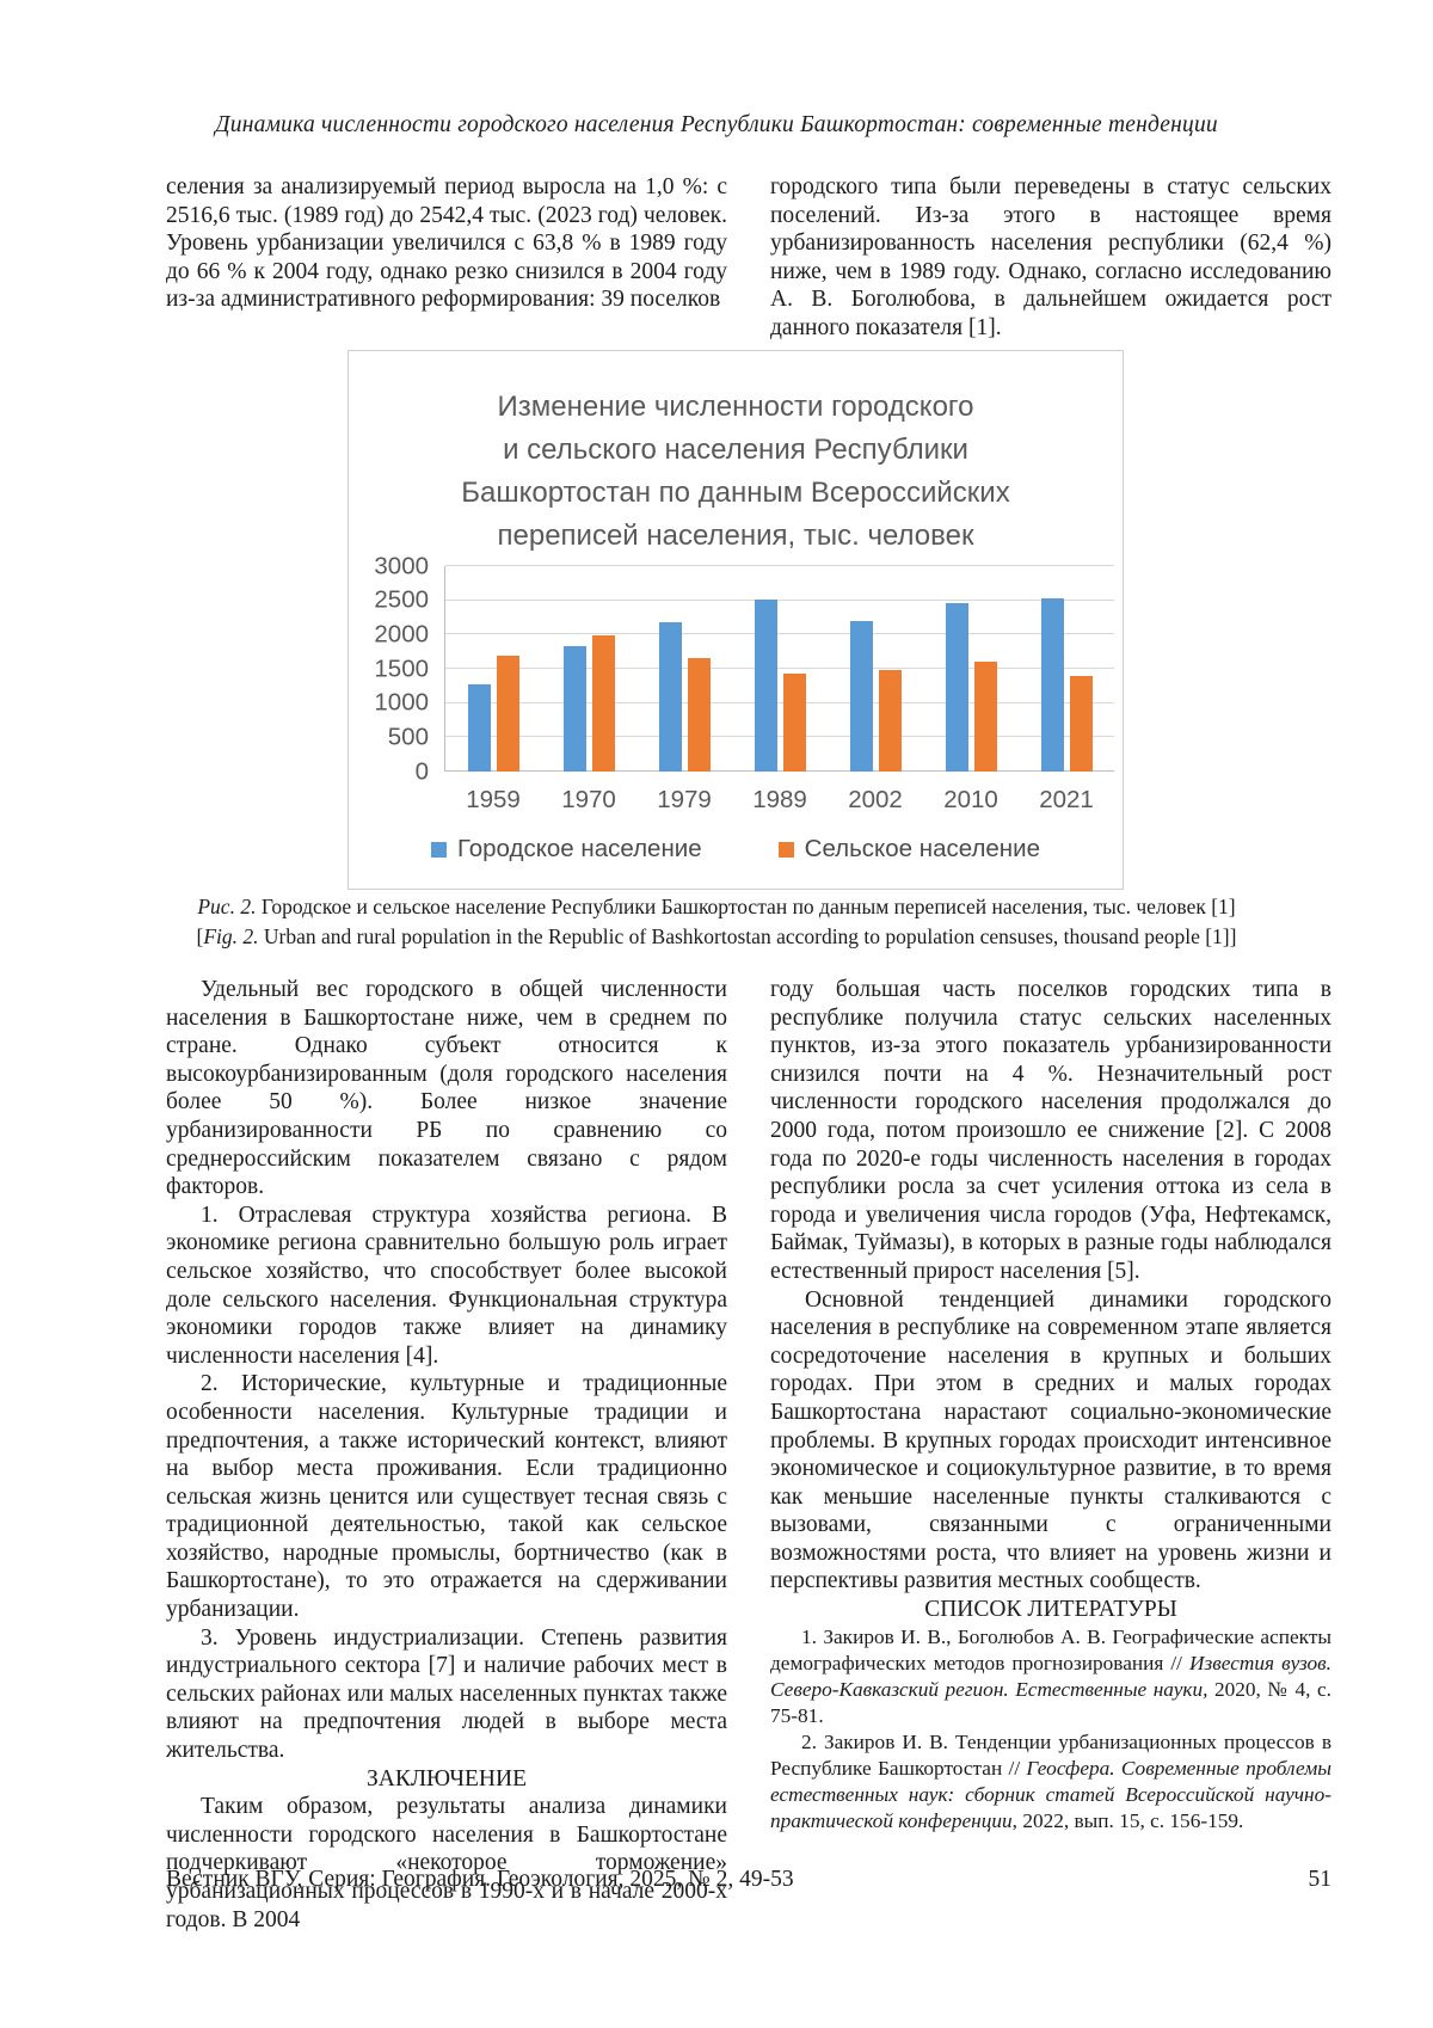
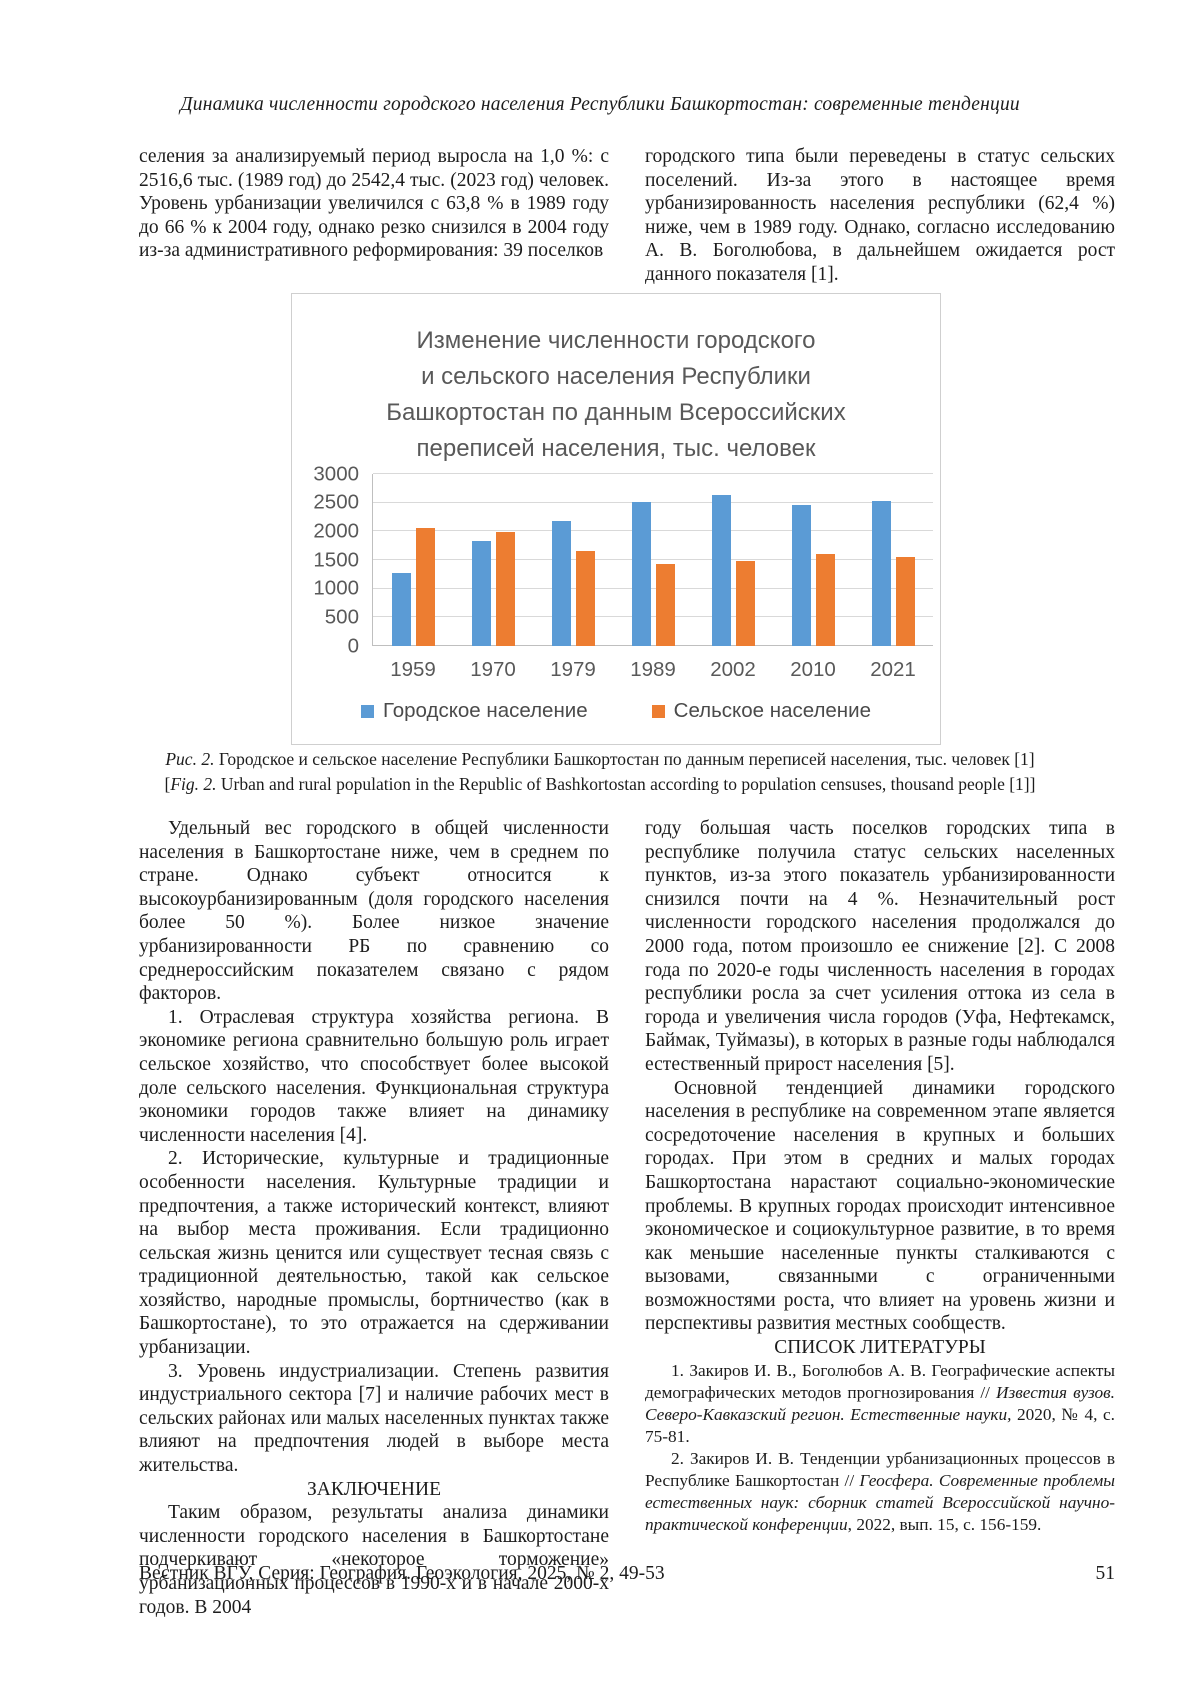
Сельское население/1959: 1700 -> 2100
Городское население/2002: 2200 -> 2600
Сельское население/2021: 1400 -> 1600
